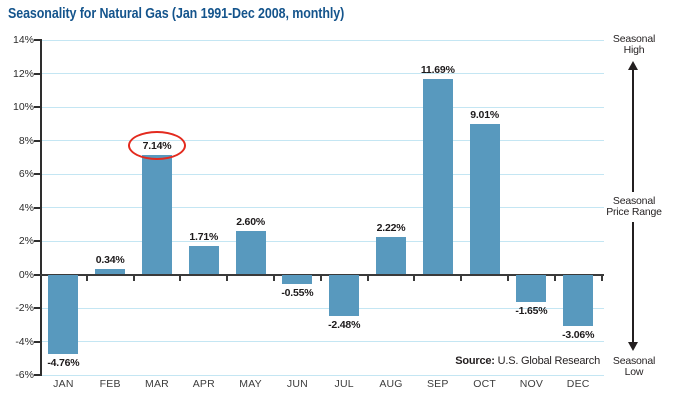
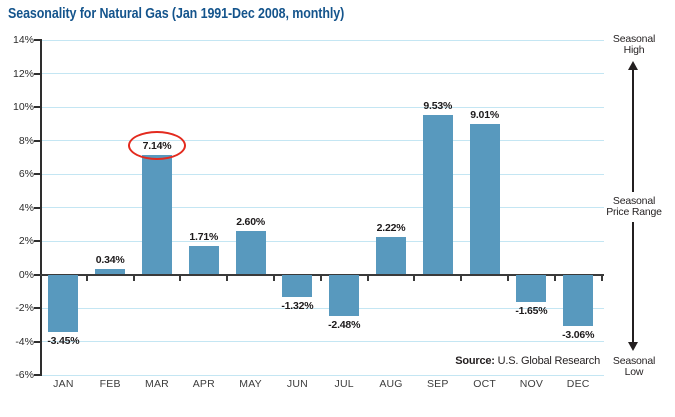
JAN: -4.76% -> -3.45%
JUN: -0.55% -> -1.32%
SEP: 11.69% -> 9.53%
